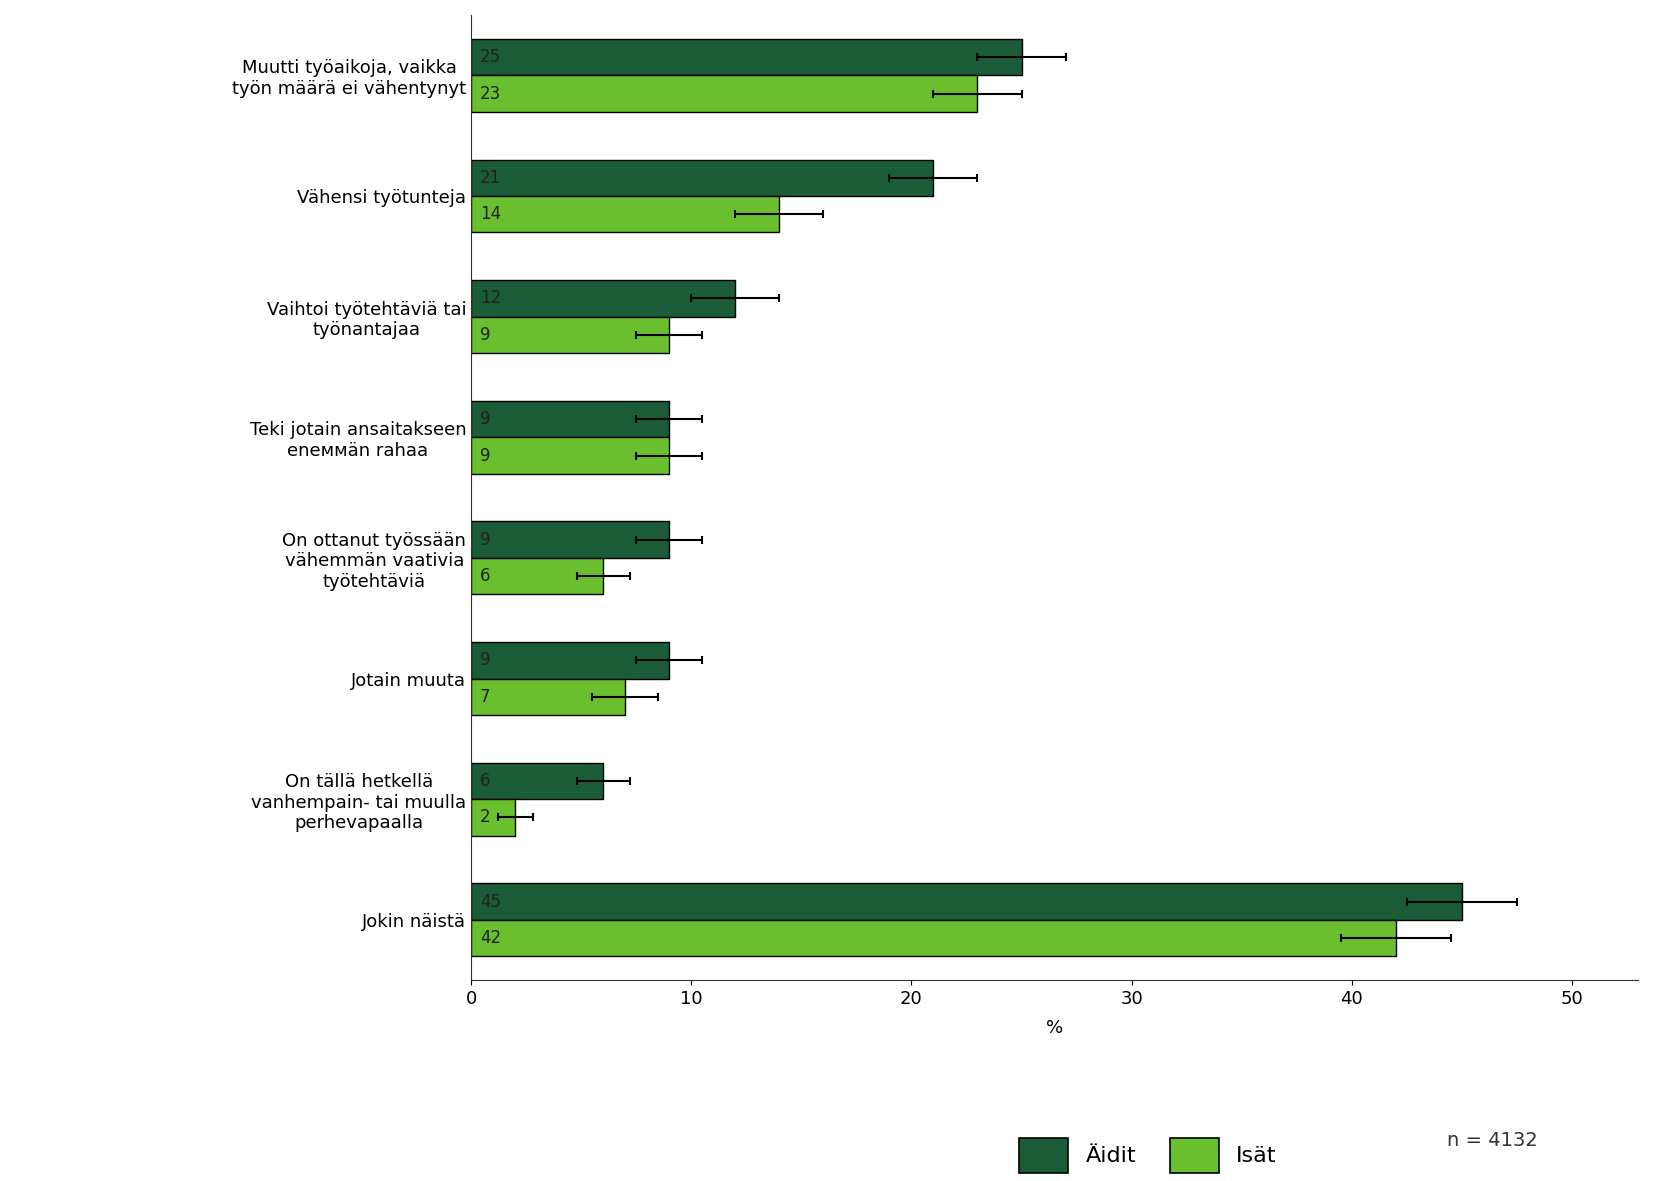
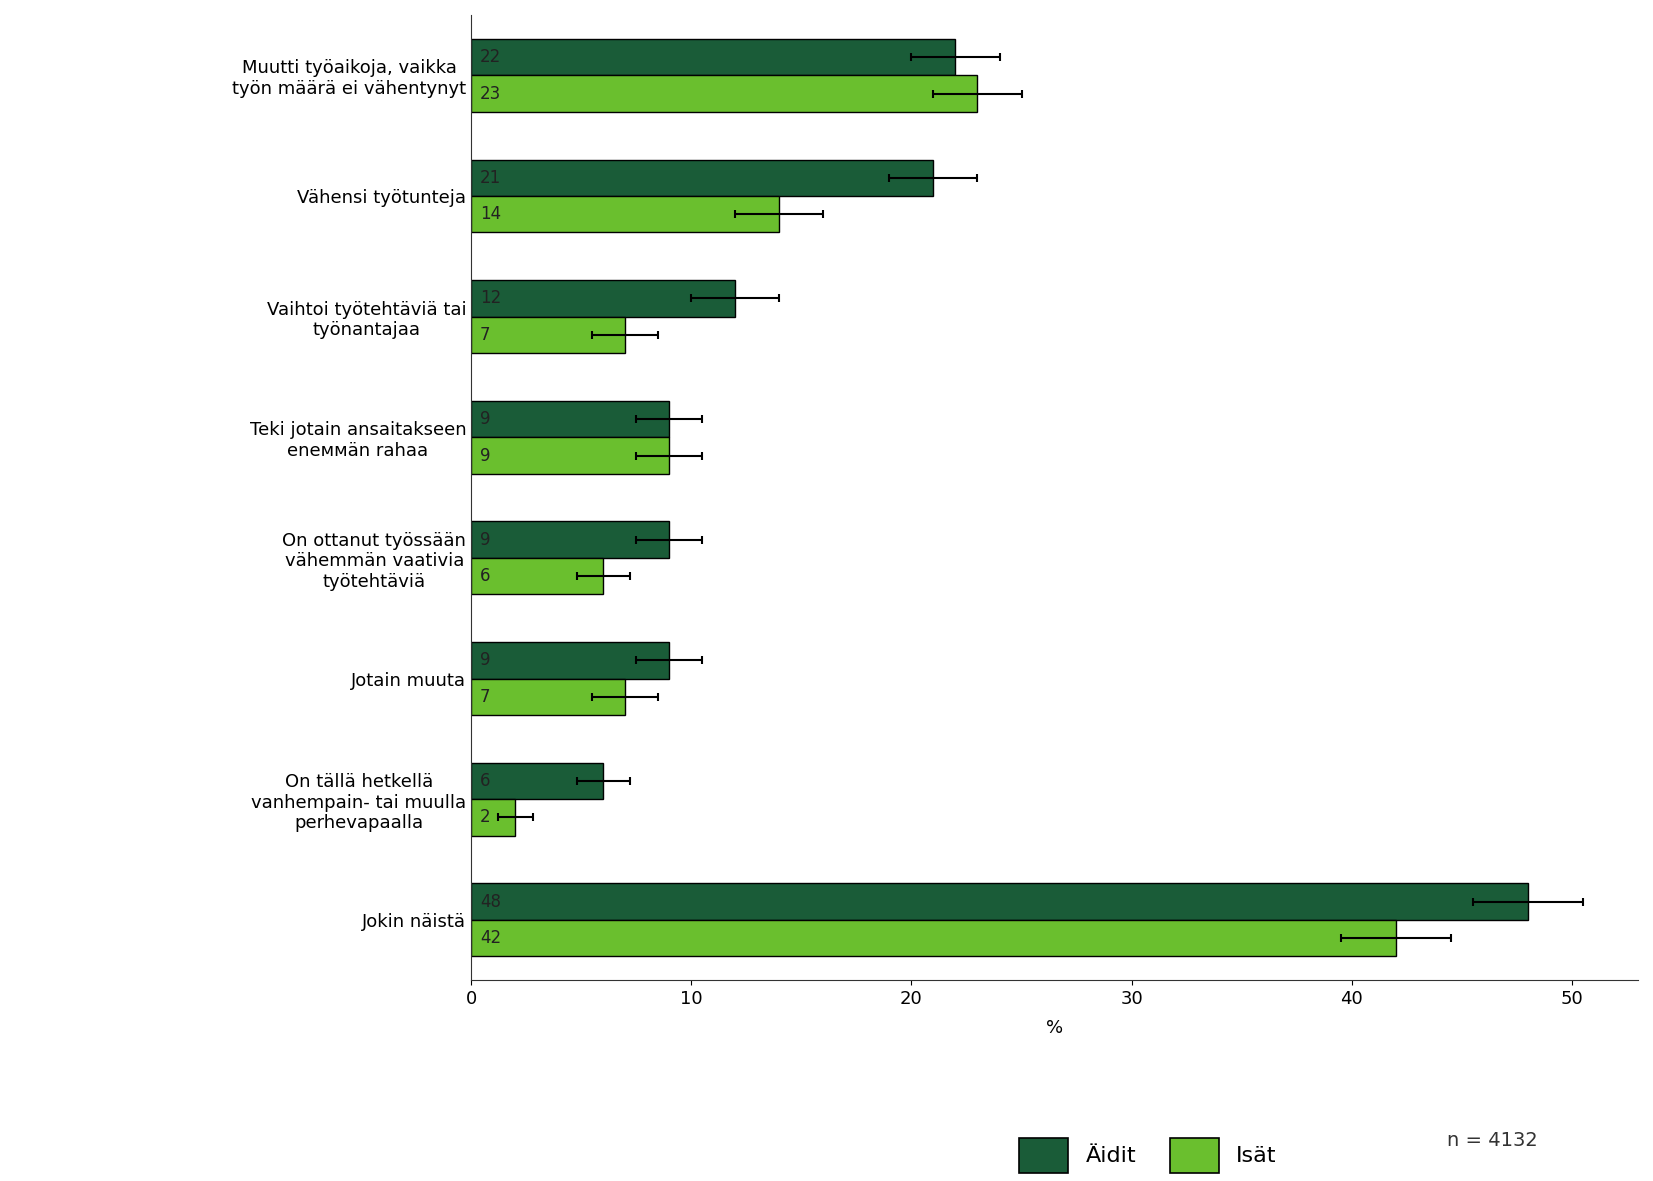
Äidit/Muutti työaikoja, vaikka työn määrä ei vähentynyt: 25 -> 22
Isät/Vaihtoi työtehtäviä tai työnantajaa: 9 -> 7
Äidit/Jokin näistä: 45 -> 48
